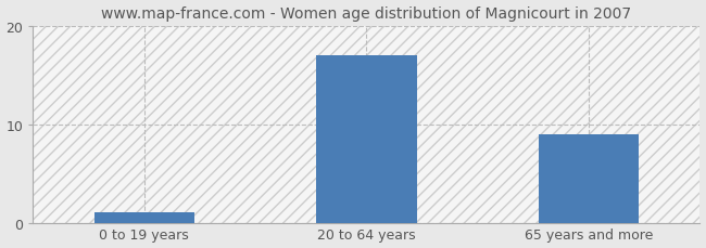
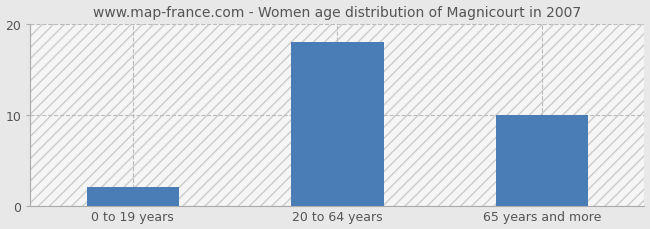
0 to 19 years: 1 -> 2
20 to 64 years: 17 -> 18
65 years and more: 9 -> 10
